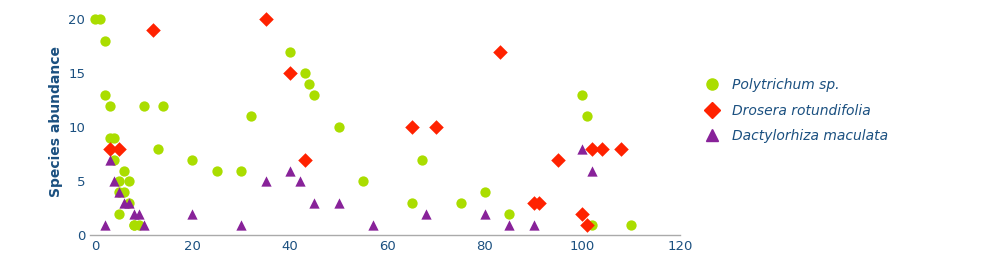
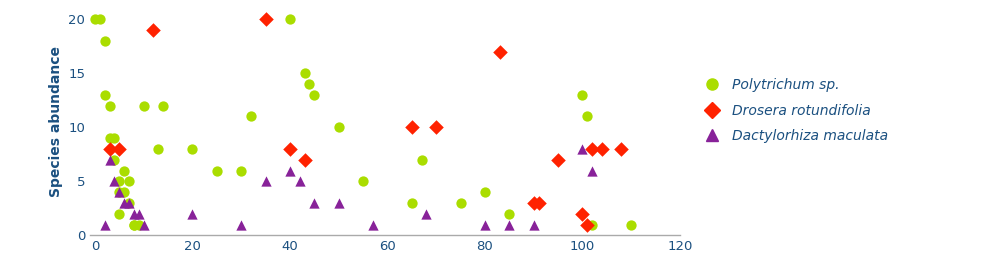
Polytrichum sp./20: 7 -> 8
Polytrichum sp./40: 17 -> 20
Drosera rotundifolia/40: 15 -> 8
Dactylorhiza maculata/80: 2 -> 1
